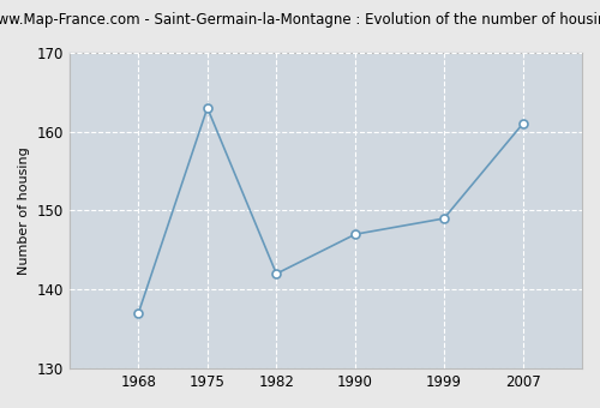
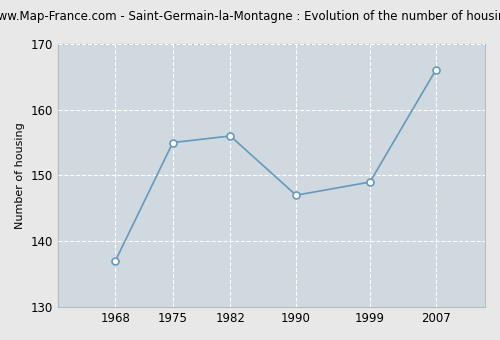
1975: 163 -> 155
1982: 142 -> 156
2007: 161 -> 166
